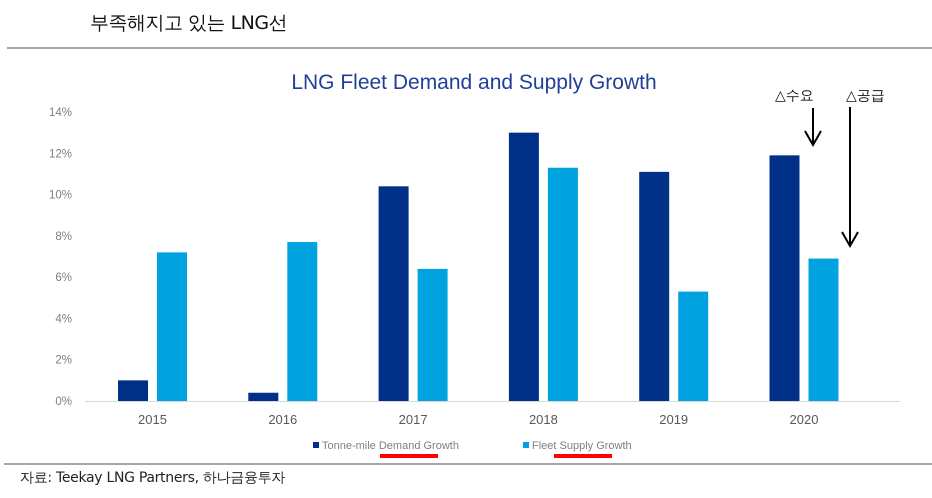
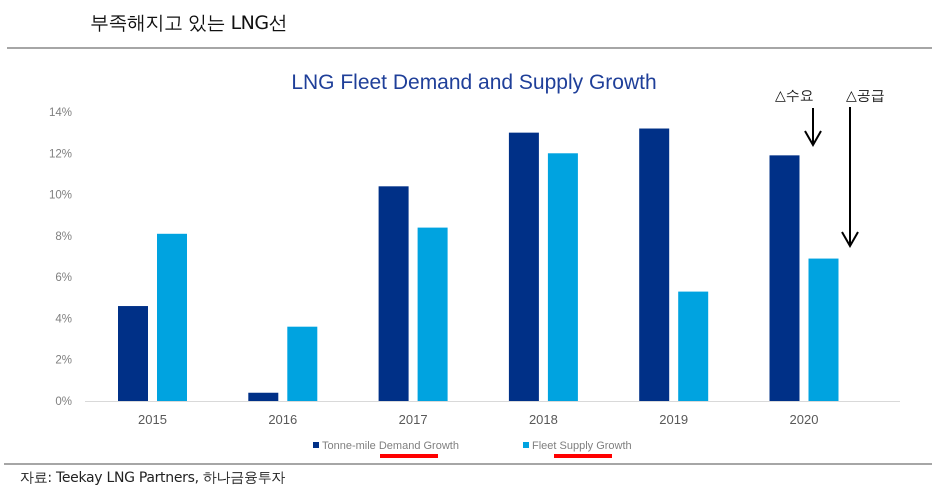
Tonne-mile Demand Growth/2015: 1.0% -> 4.6%
Fleet Supply Growth/2015: 7.2% -> 8.1%
Fleet Supply Growth/2016: 7.7% -> 3.6%
Fleet Supply Growth/2017: 6.4% -> 8.4%
Fleet Supply Growth/2018: 11.3% -> 12.0%
Tonne-mile Demand Growth/2019: 11.1% -> 13.2%
